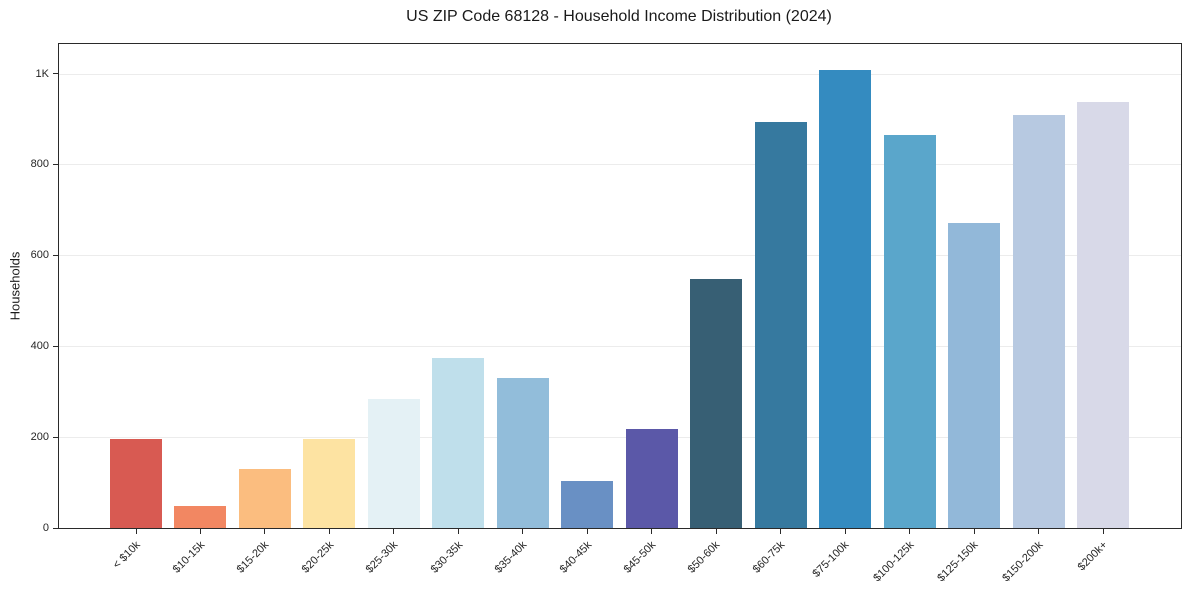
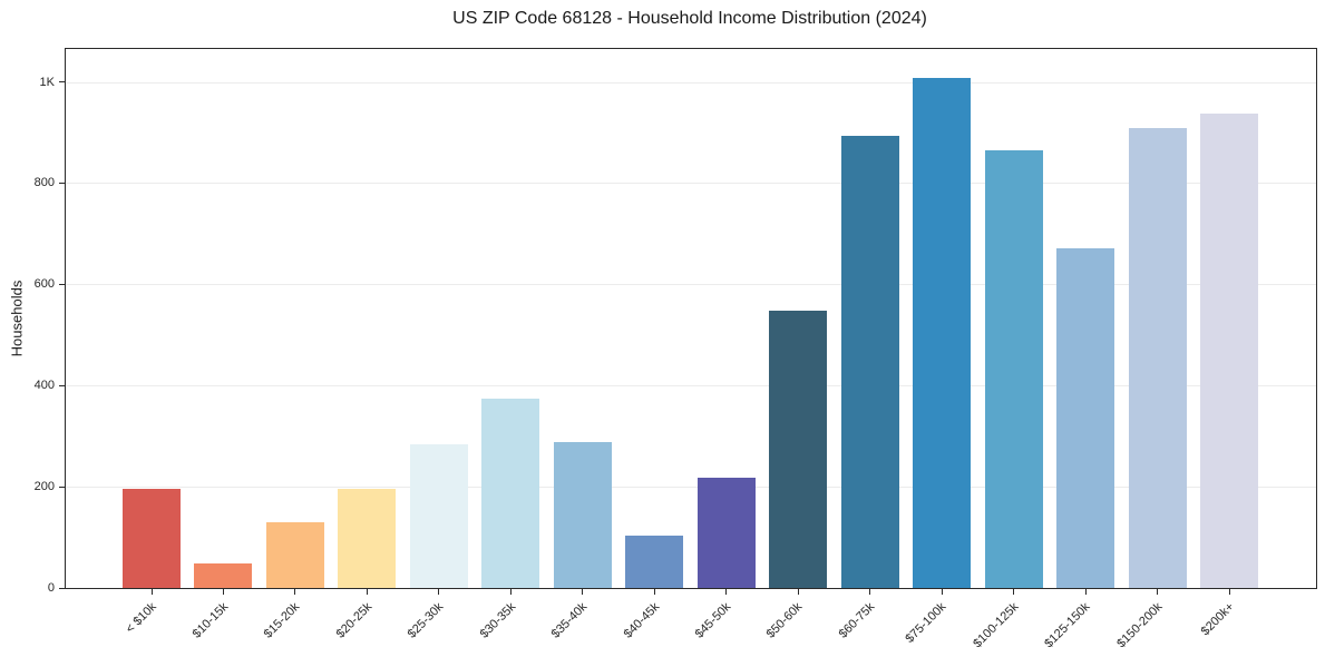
$35-40k: 330 -> 290
